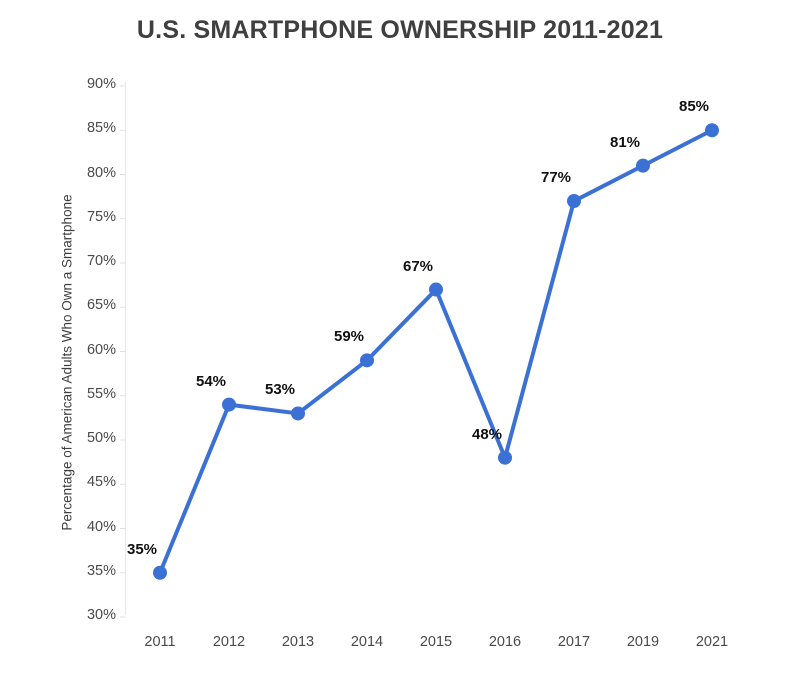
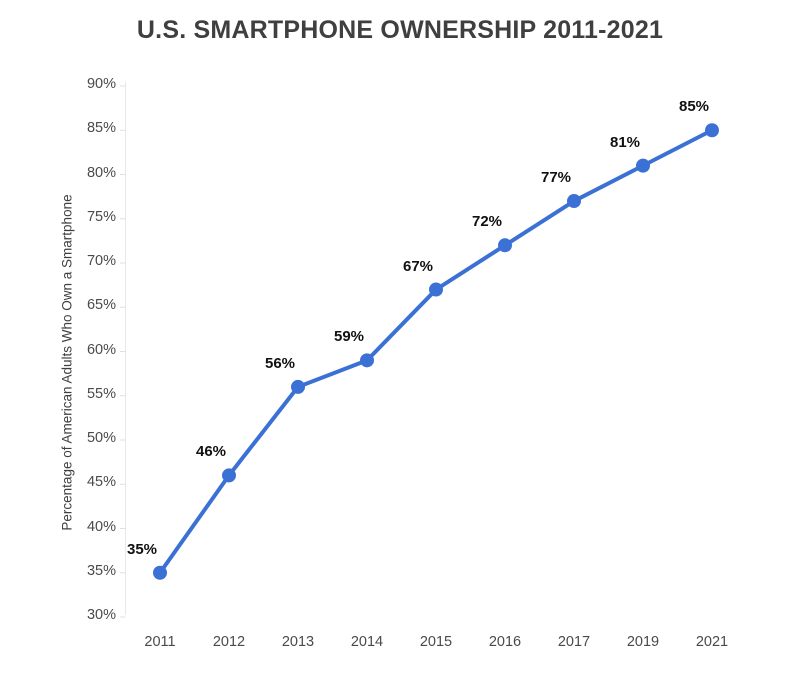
2012: 54% -> 46%
2013: 53% -> 56%
2016: 48% -> 72%
